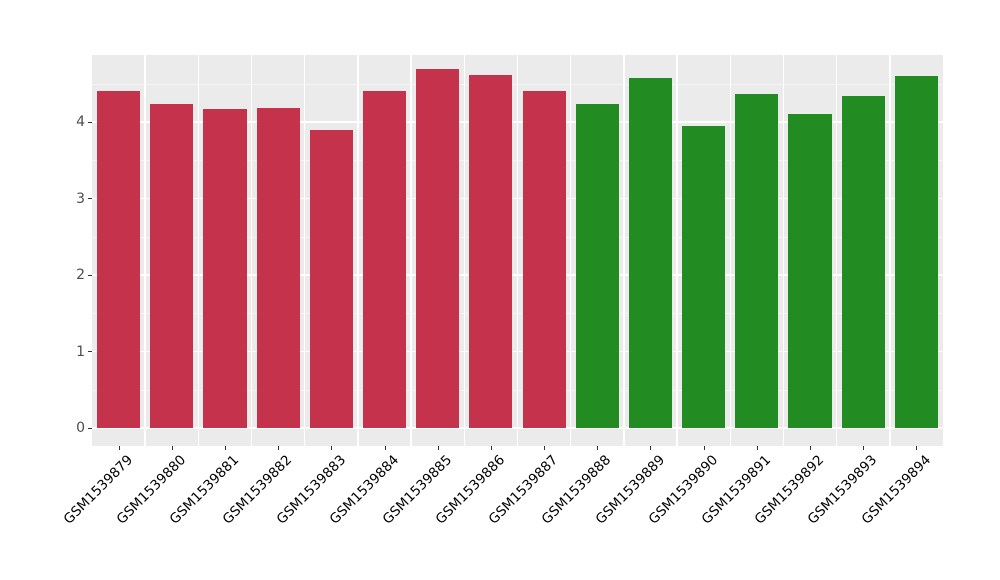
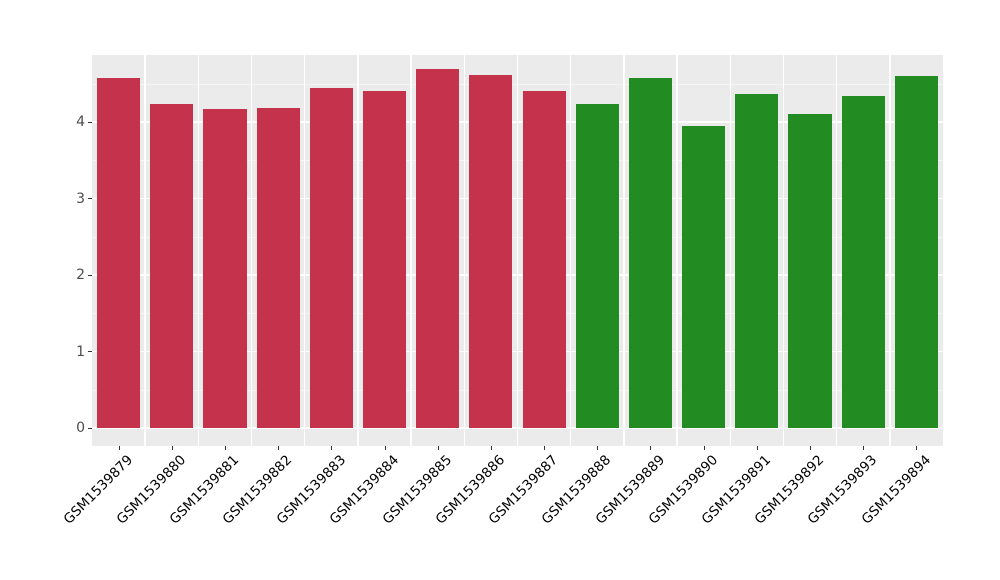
GSM1539879: 4.4 -> 4.6
GSM1539883: 3.9 -> 4.5
